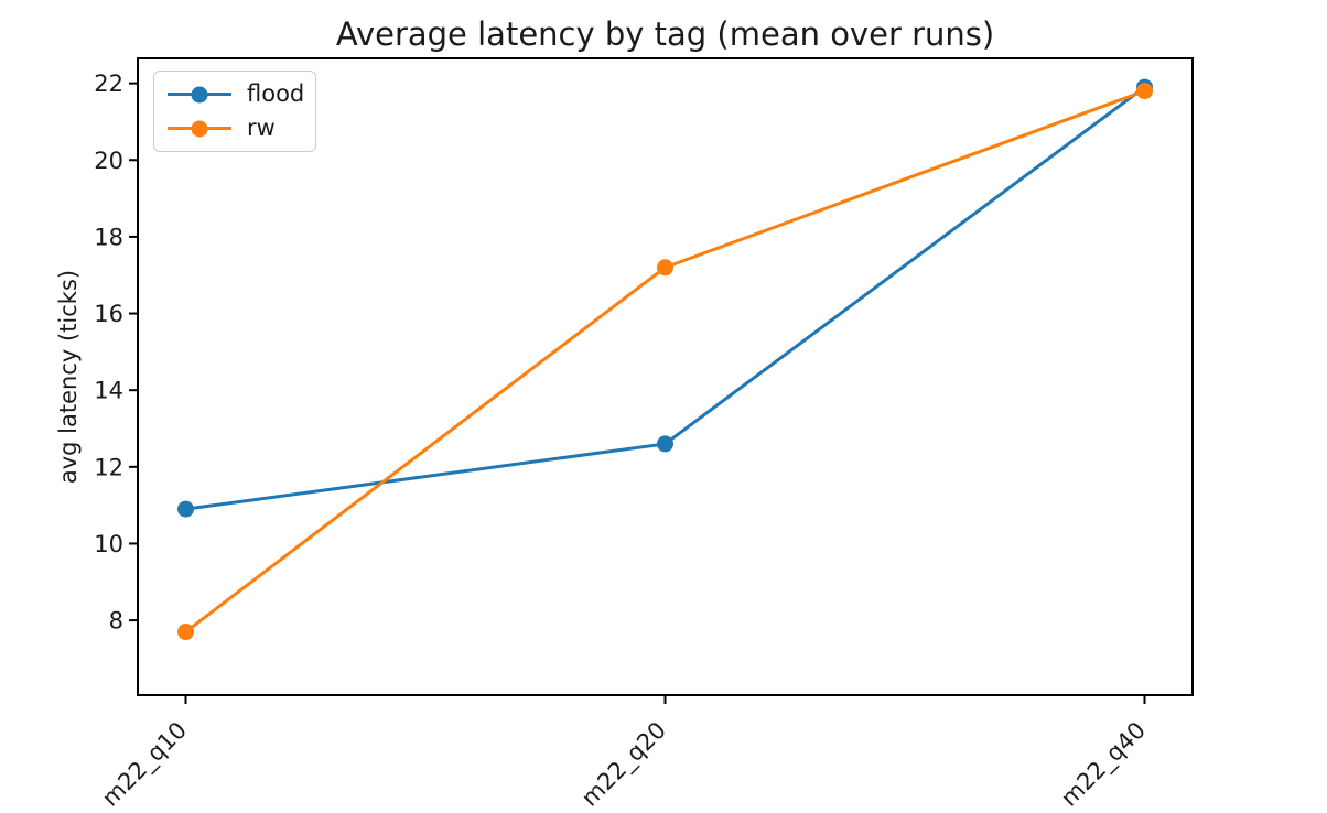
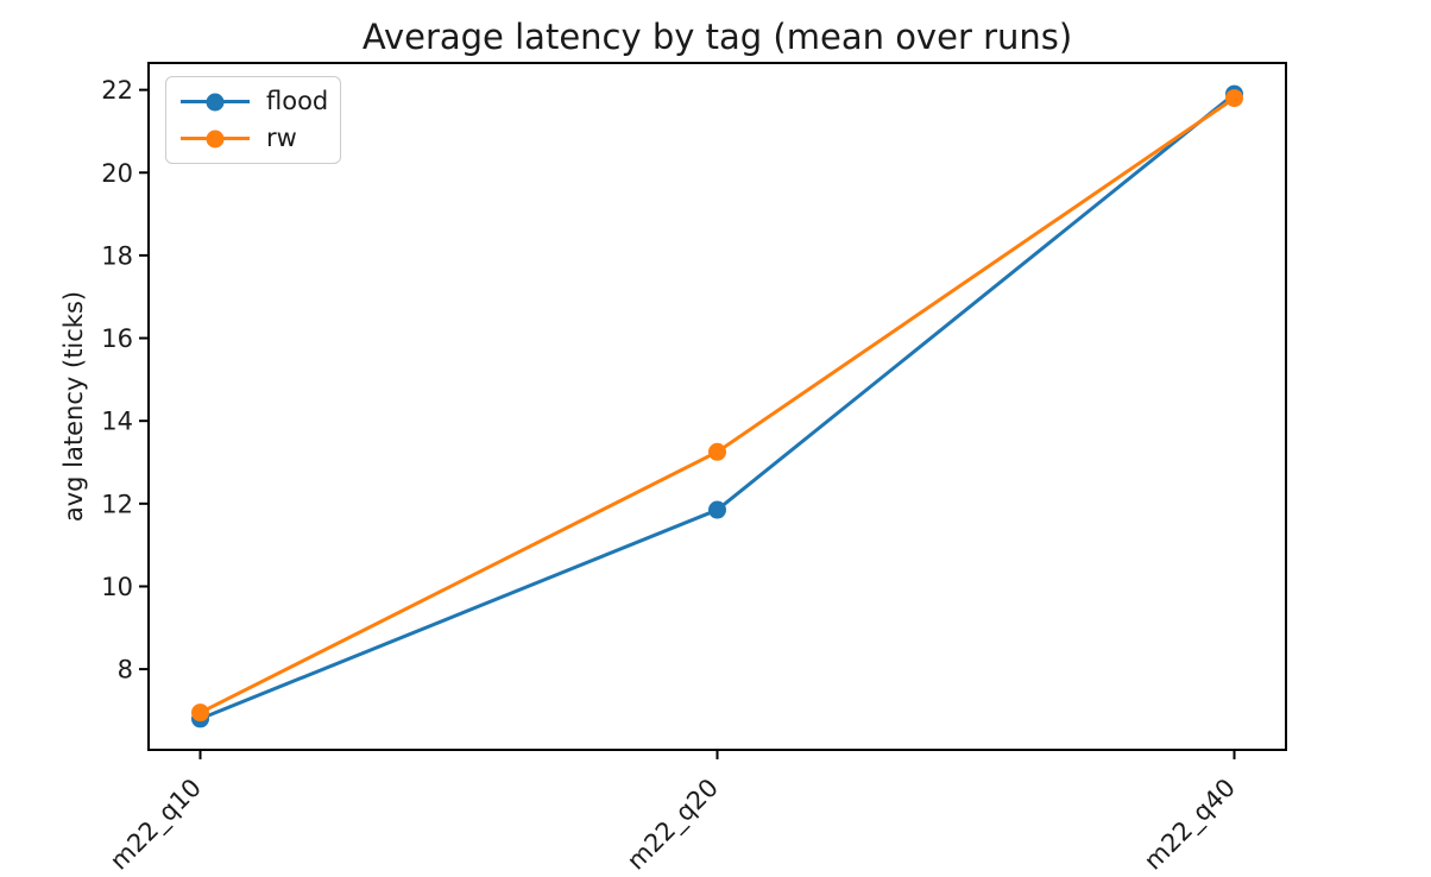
flood/m22_q10: 10.9 -> 6.8
rw/m22_q10: 7.7 -> 7.0
flood/m22_q20: 12.6 -> 11.8
rw/m22_q20: 17.2 -> 13.2
